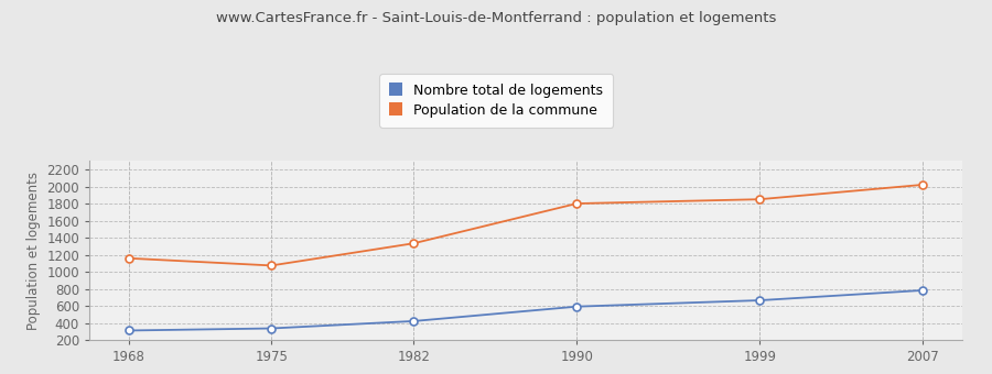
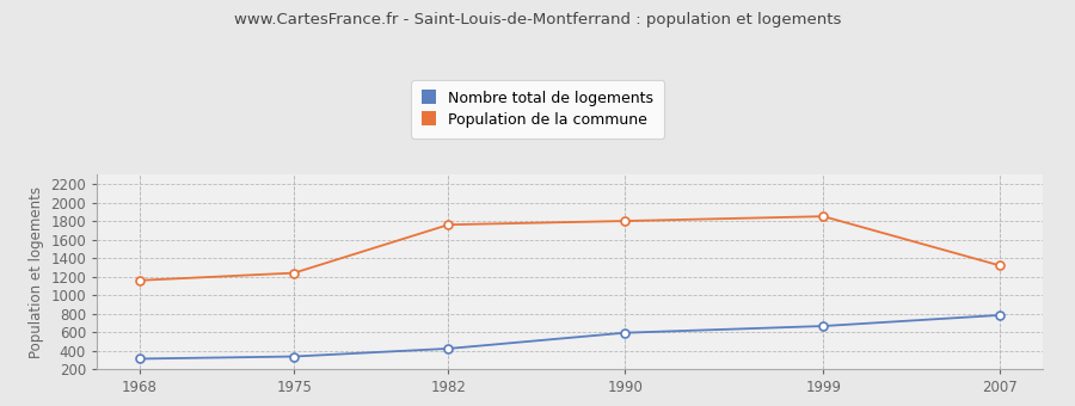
Population de la commune/1975: 1080 -> 1240
Population de la commune/1982: 1340 -> 1760
Population de la commune/2007: 2020 -> 1320
